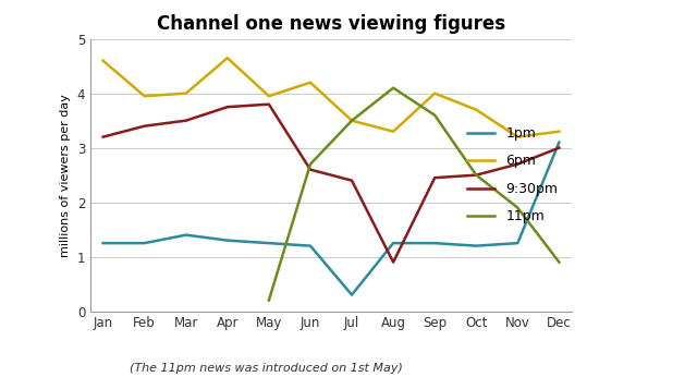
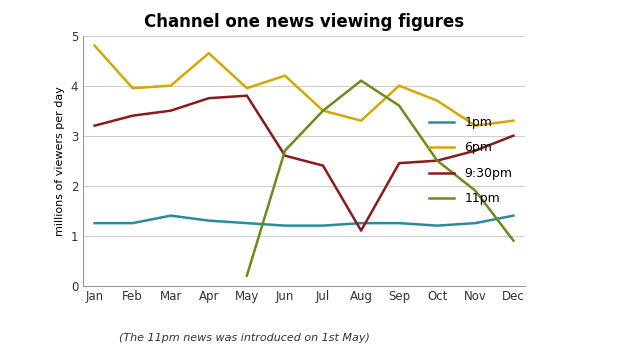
6pm/Jan: 4.60 -> 4.80
1pm/Jul: 0.30 -> 1.20
9:30pm/Aug: 0.90 -> 1.10
1pm/Dec: 3.10 -> 1.40
